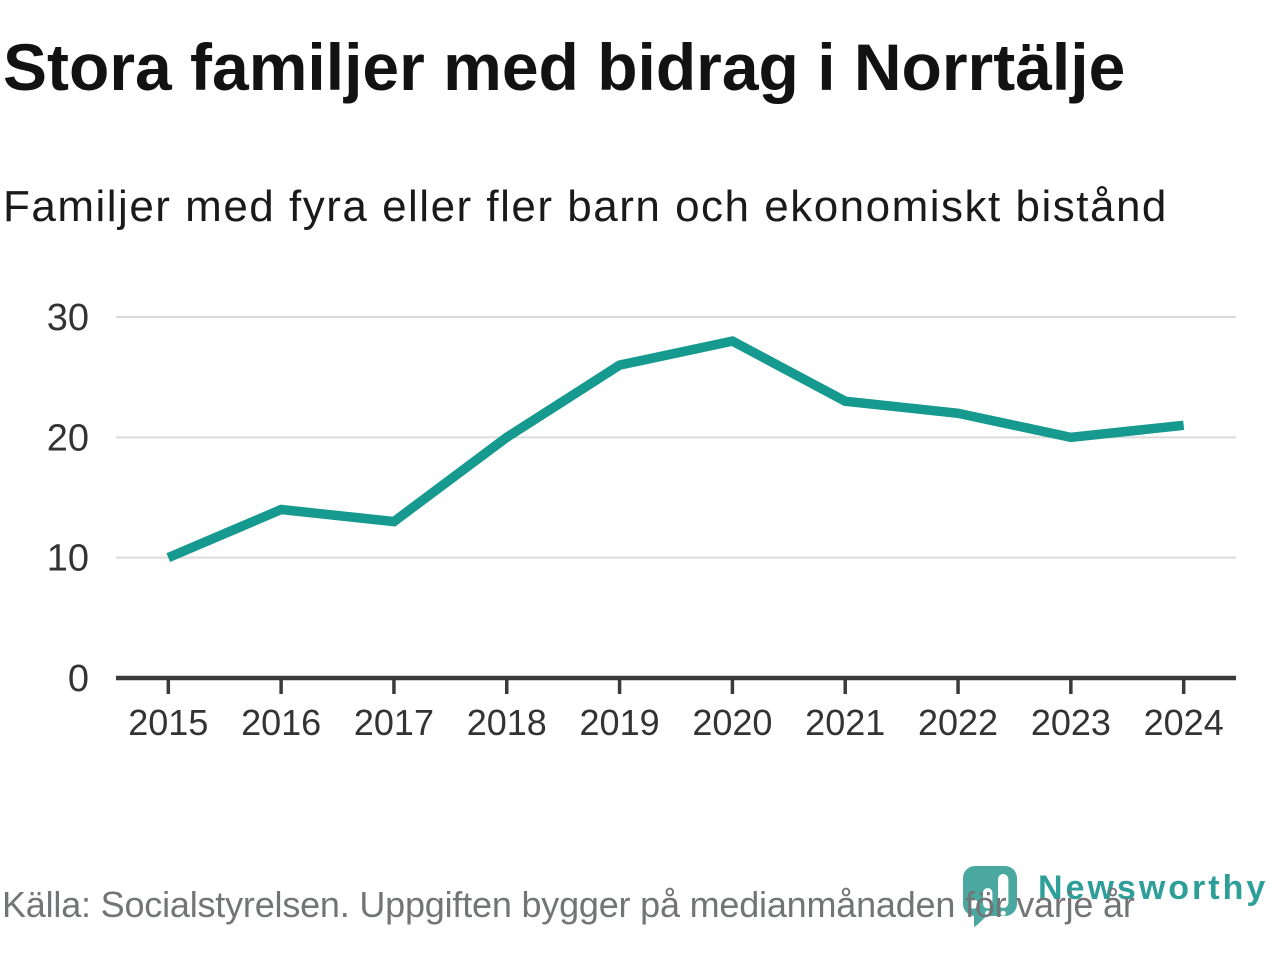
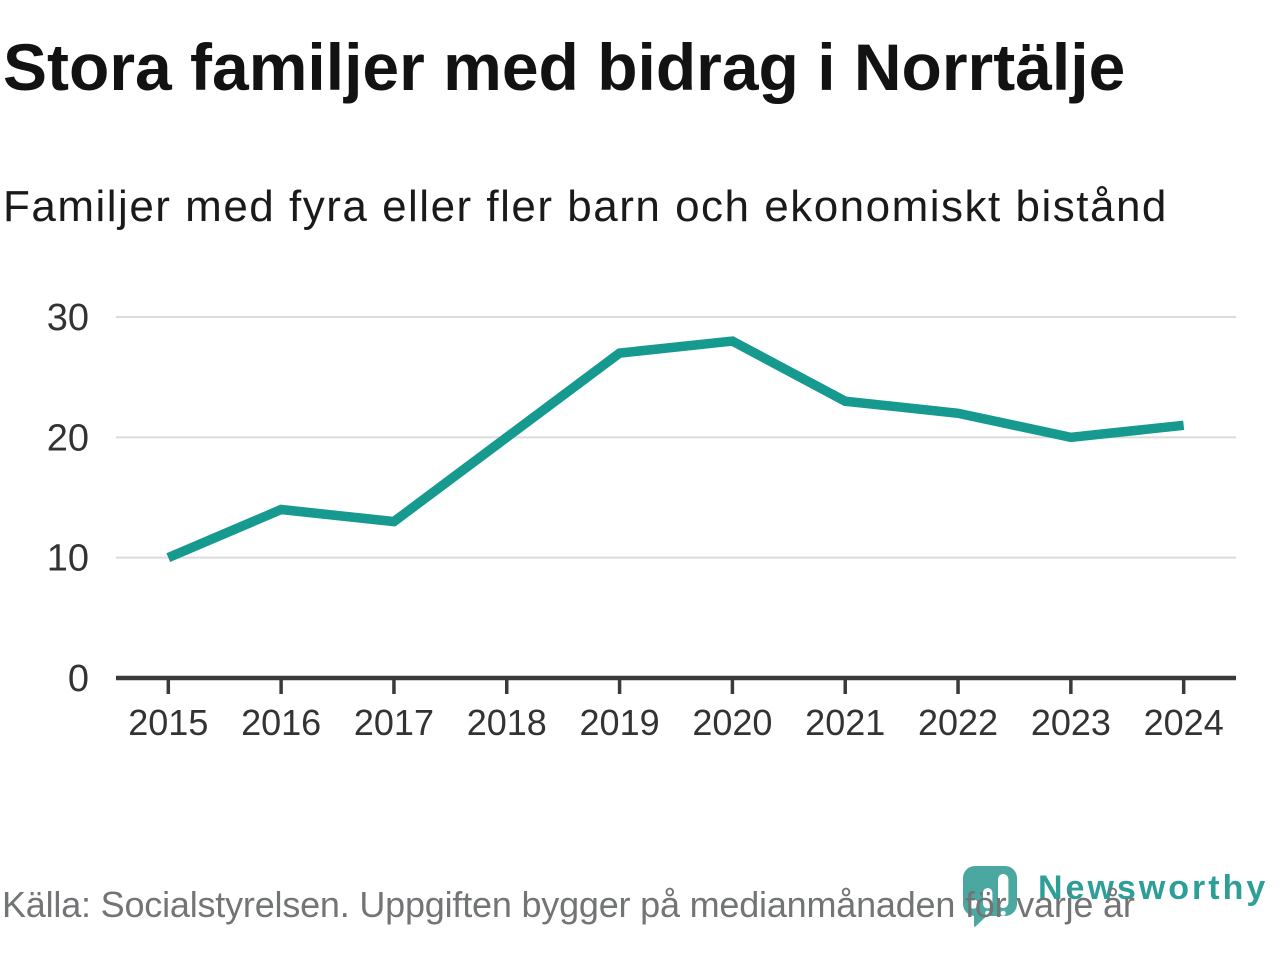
2019: 26 -> 27
